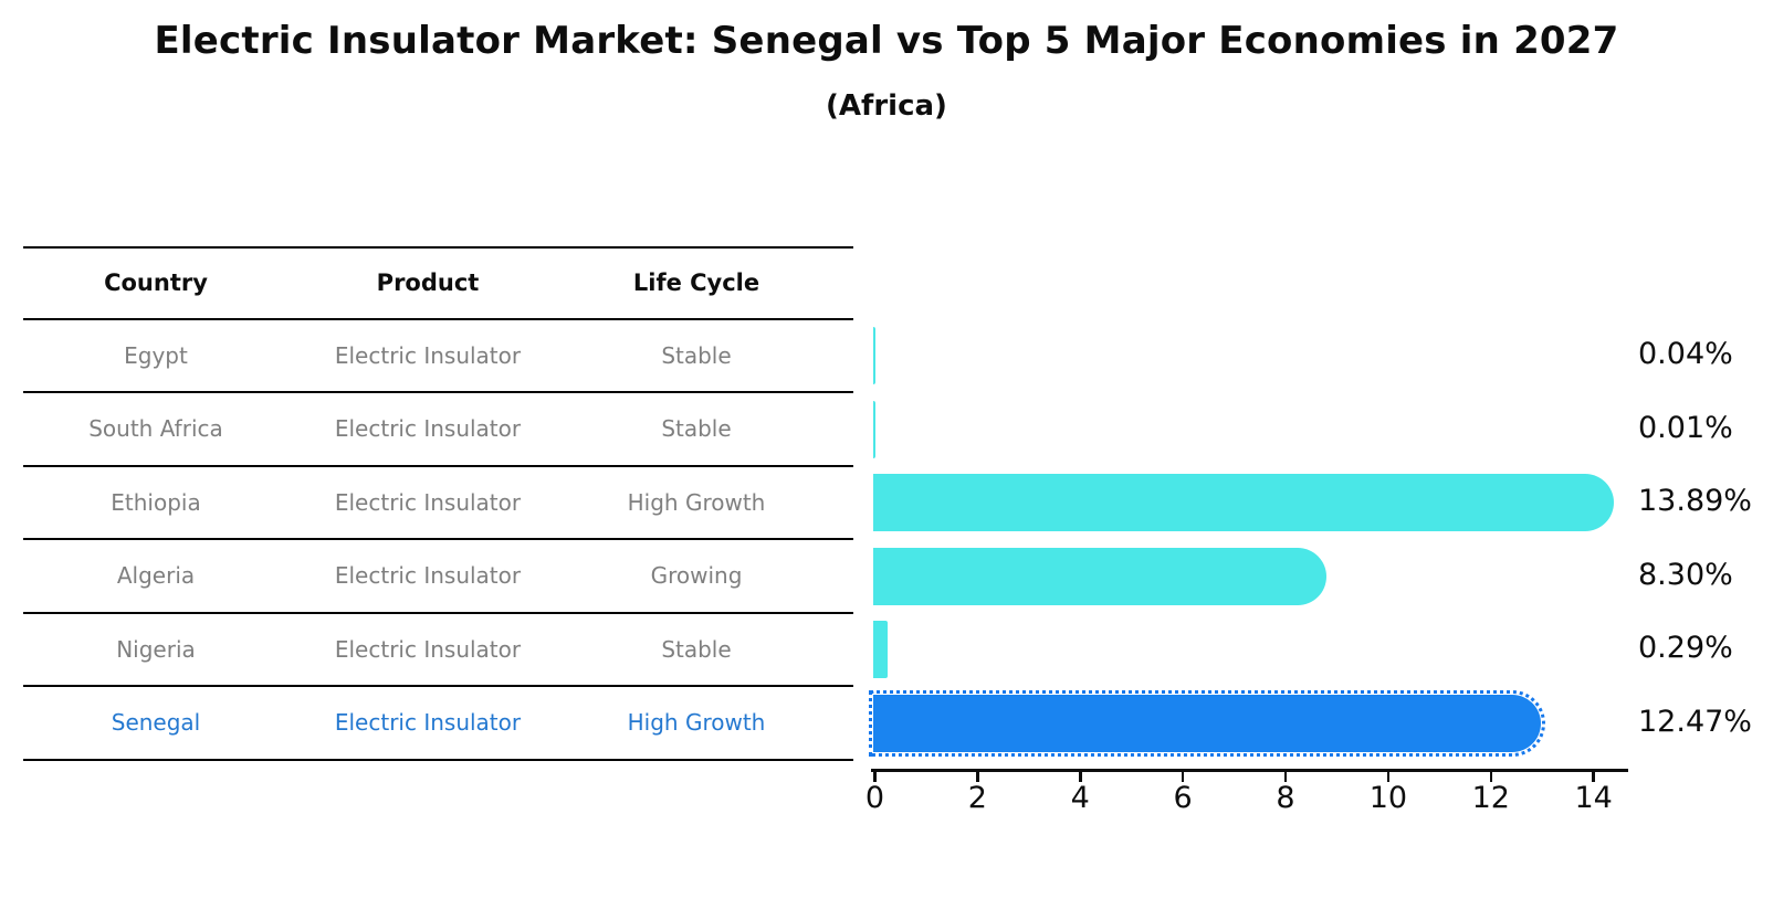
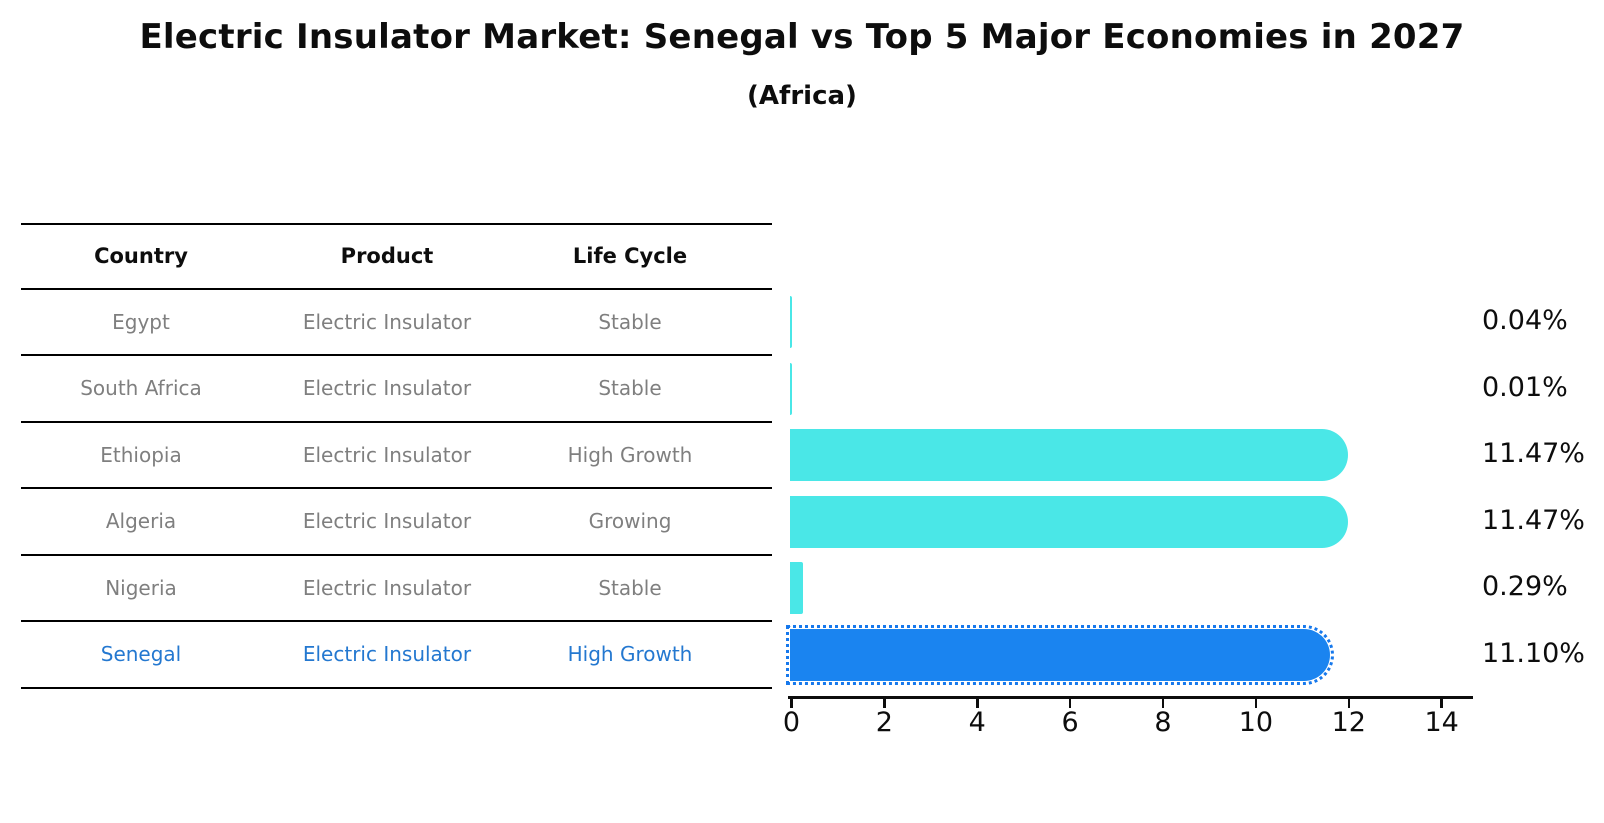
Ethiopia: 13.89% -> 11.47%
Algeria: 8.30% -> 11.47%
Senegal: 12.47% -> 11.10%
